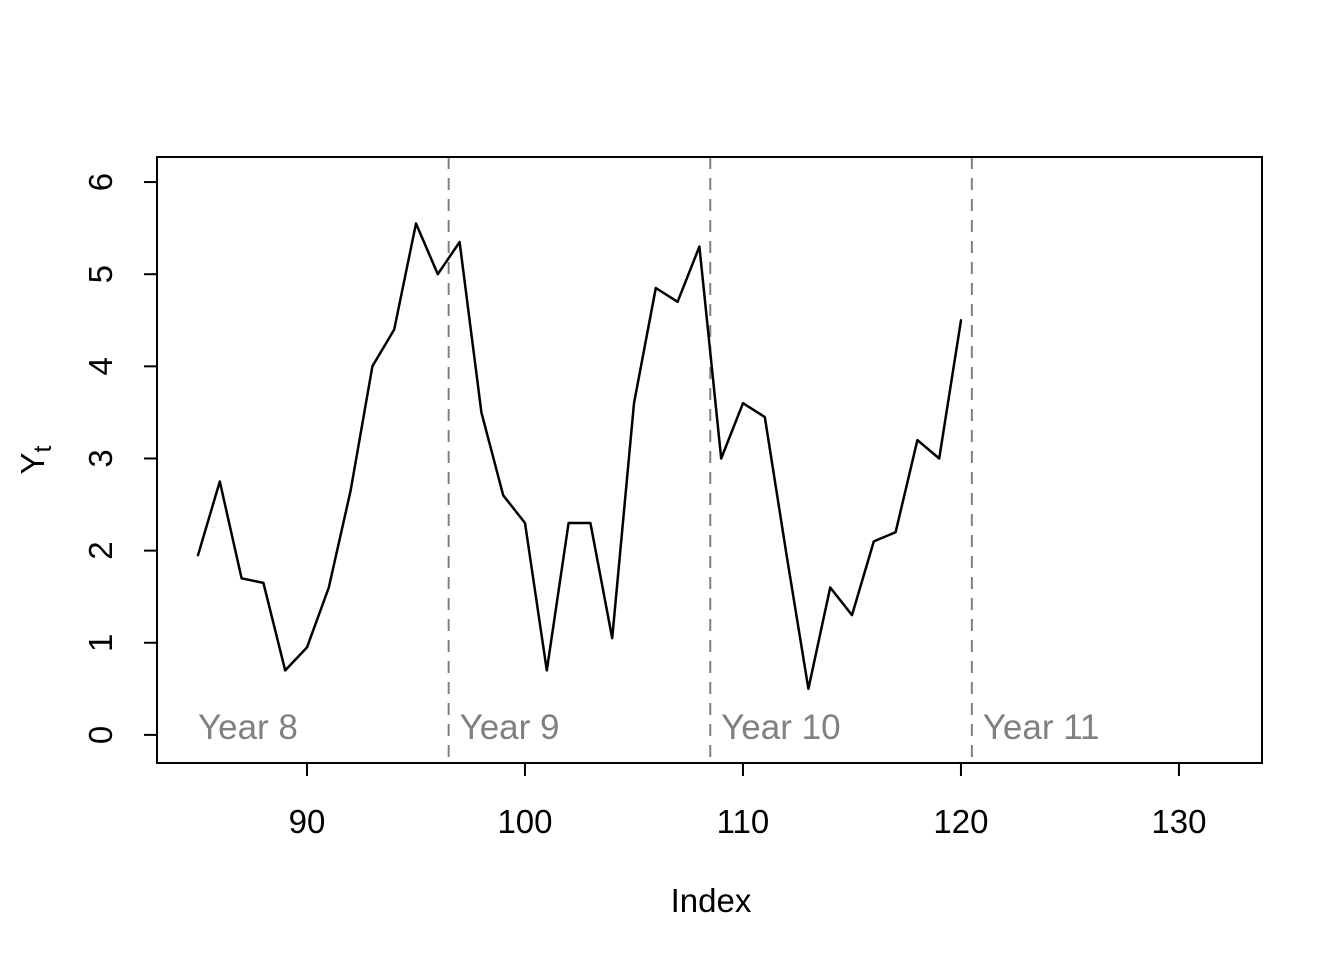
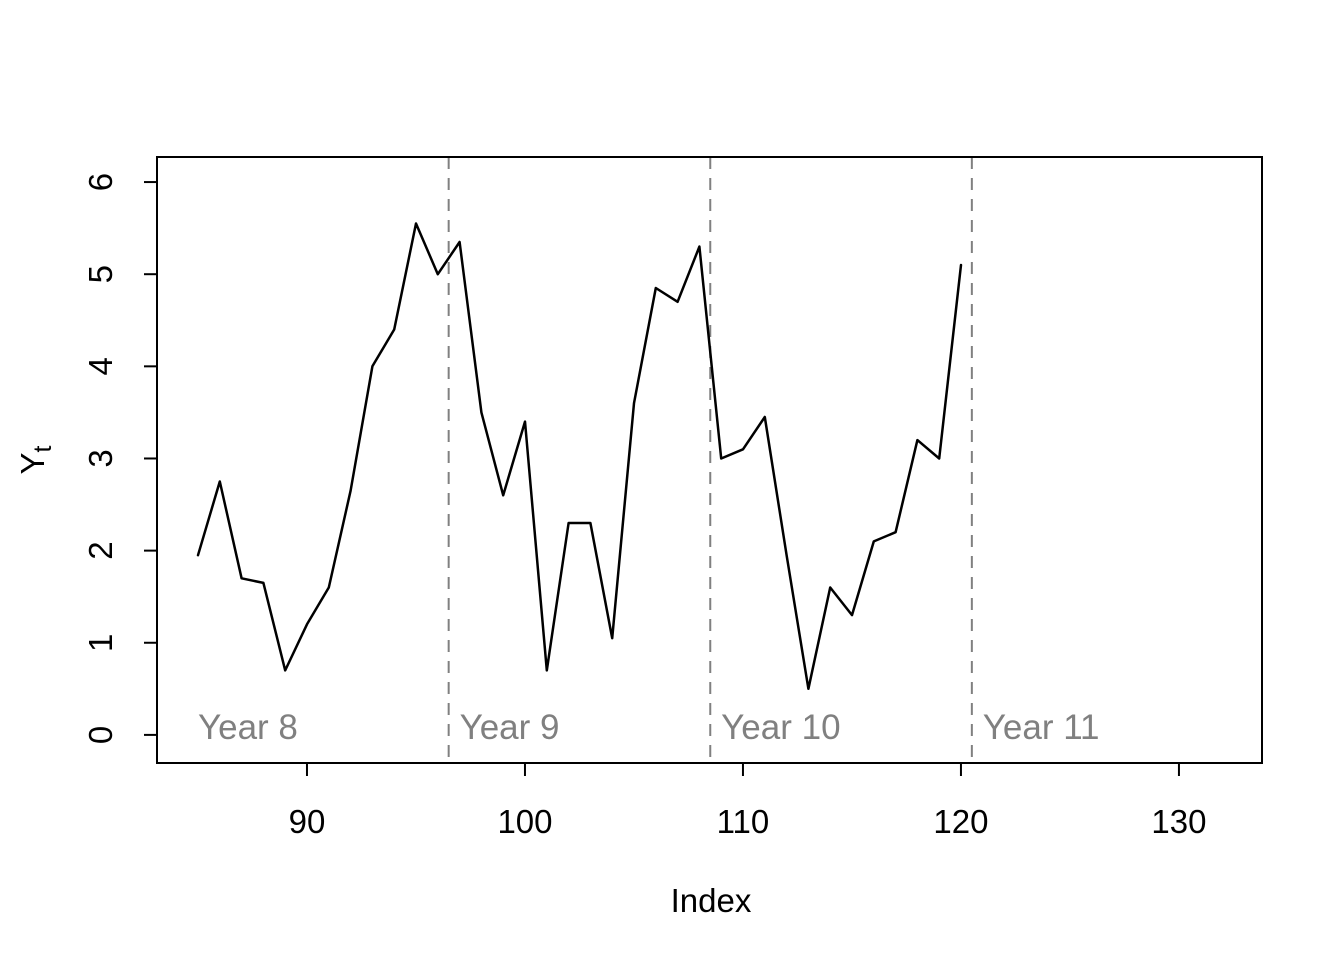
90: 0.9 -> 1.2
100: 2.3 -> 3.4
110: 3.6 -> 3.1
120: 4.5 -> 5.1
